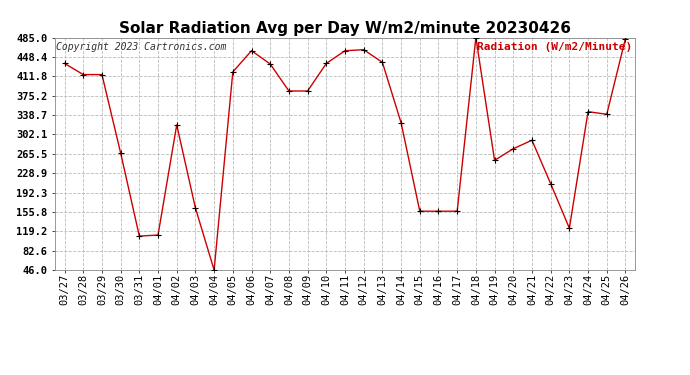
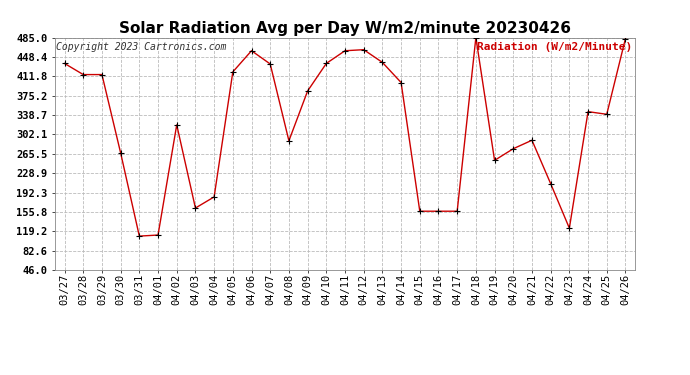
04/04: 46 -> 184
04/08: 384 -> 290
04/14: 324 -> 400
